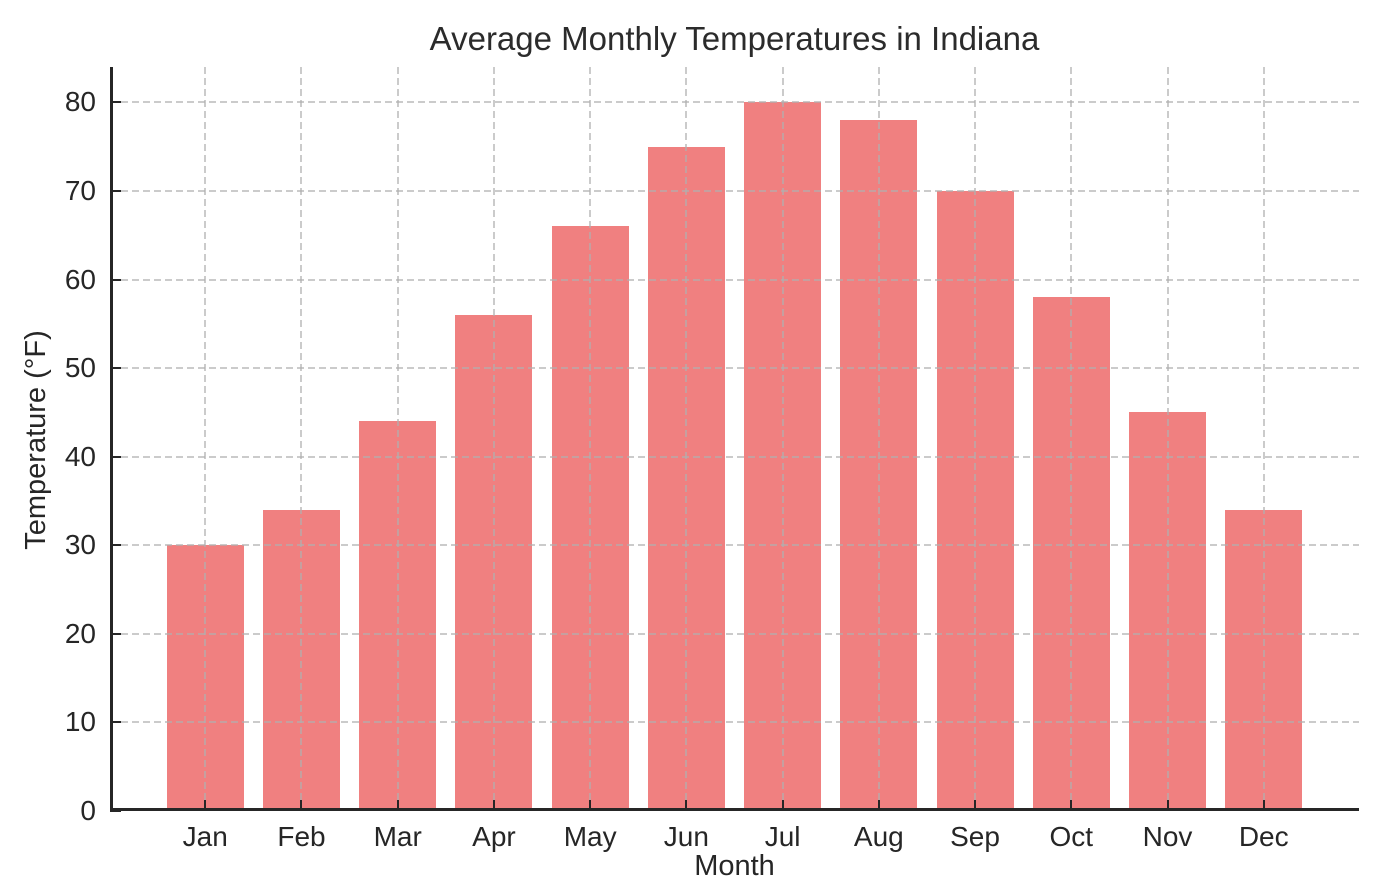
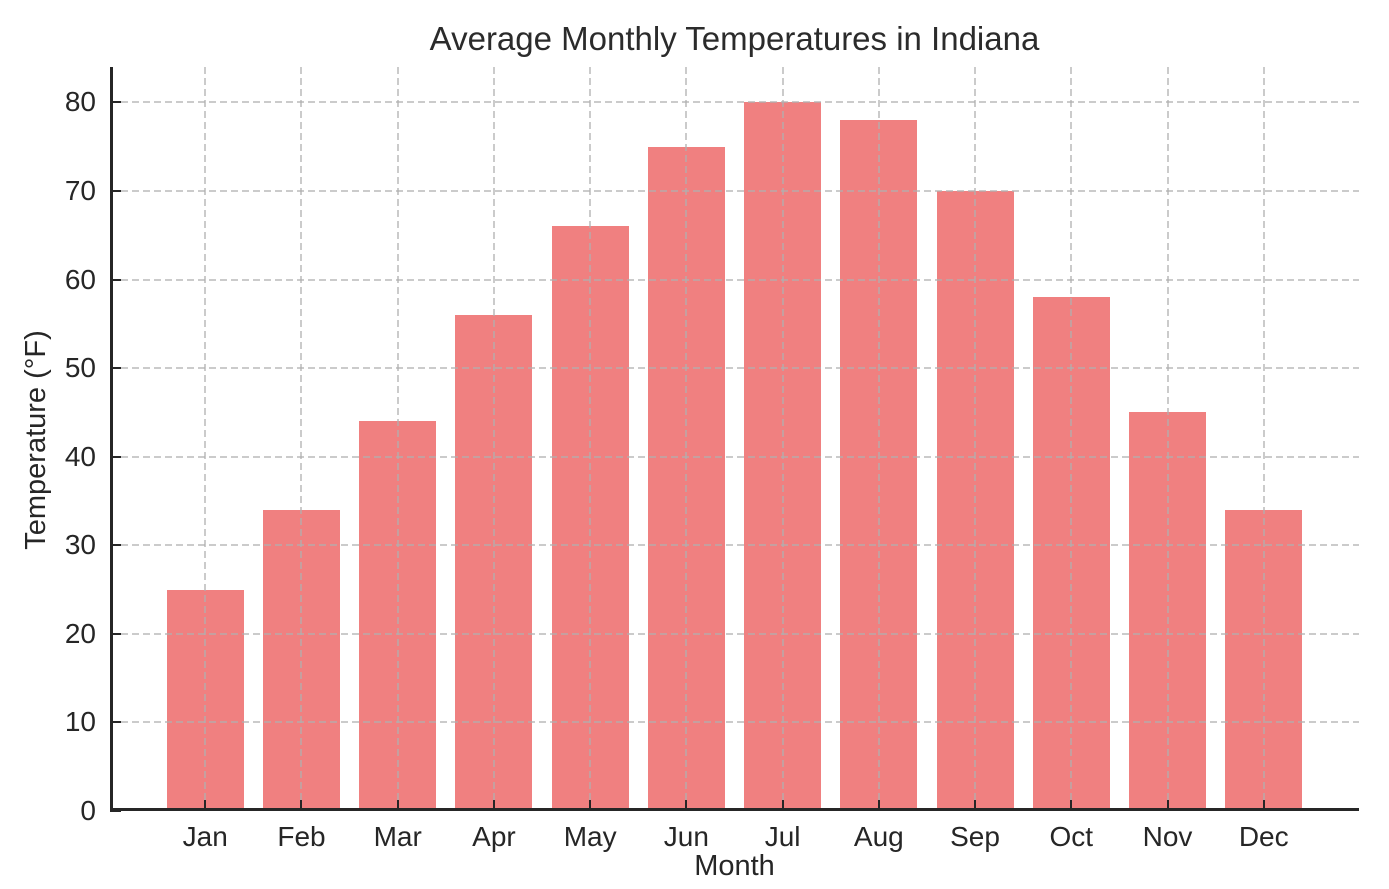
Jan: 30 -> 25
